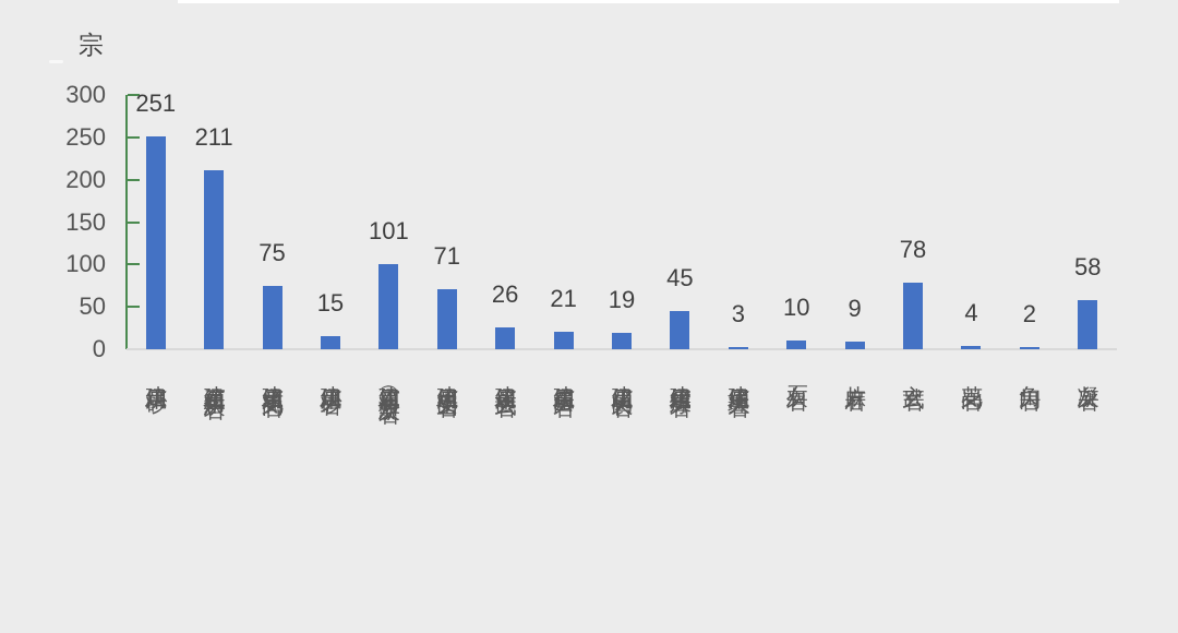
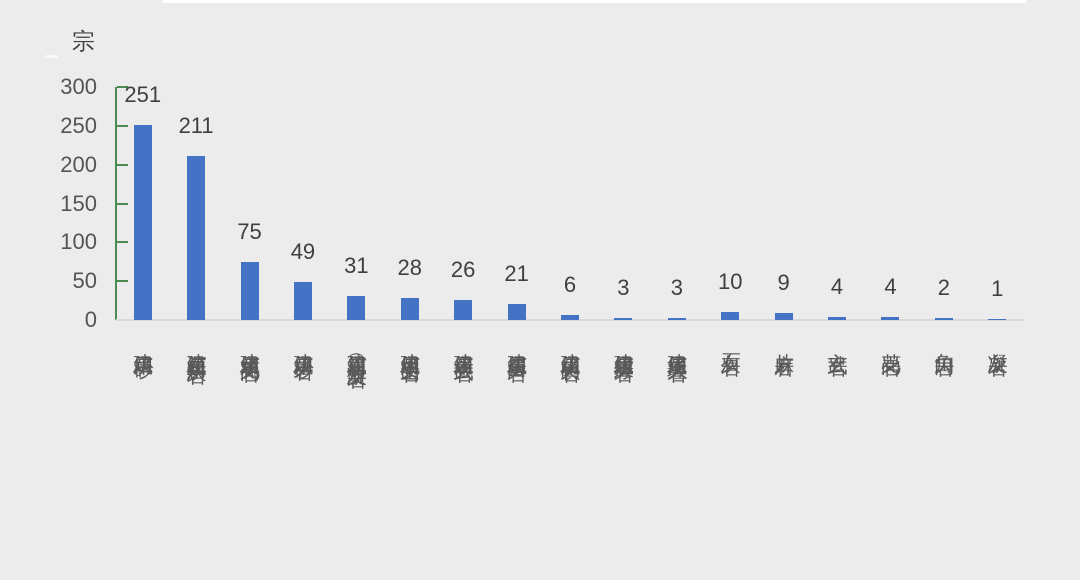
建筑用砂岩: 15 -> 49
建筑用石料（凝灰岩）: 101 -> 31
建筑用安山岩: 71 -> 28
建筑用闪长岩: 19 -> 6
建筑用辉绿岩: 45 -> 3
玄武岩: 78 -> 4
凝灰岩: 58 -> 1
